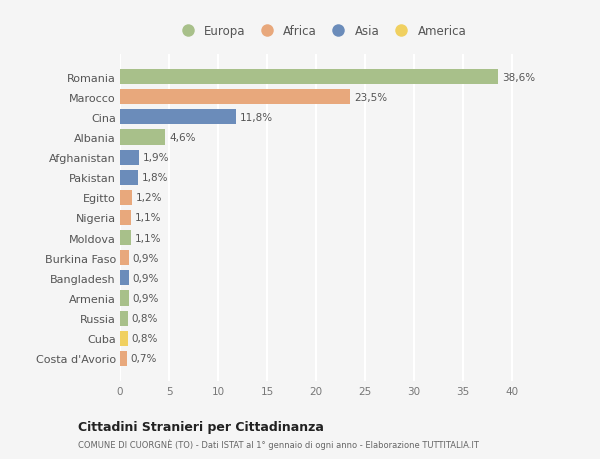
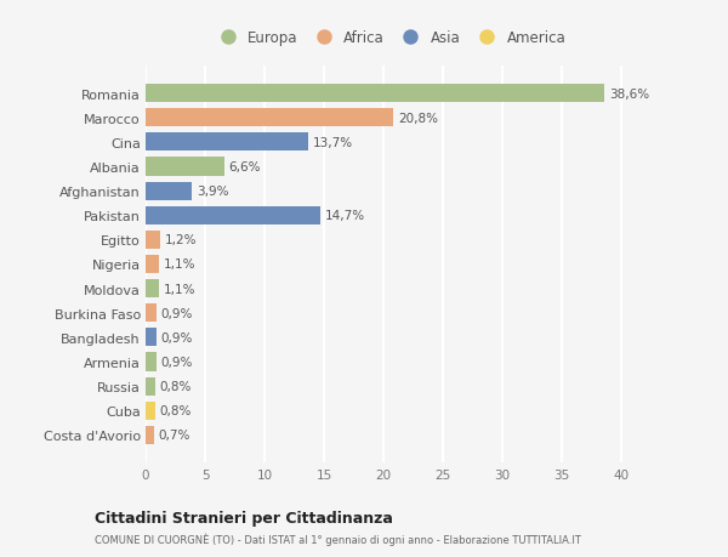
Marocco: 23,5% -> 20,8%
Cina: 11,8% -> 13,7%
Albania: 4,6% -> 6,6%
Afghanistan: 1,9% -> 3,9%
Pakistan: 1,8% -> 14,7%
